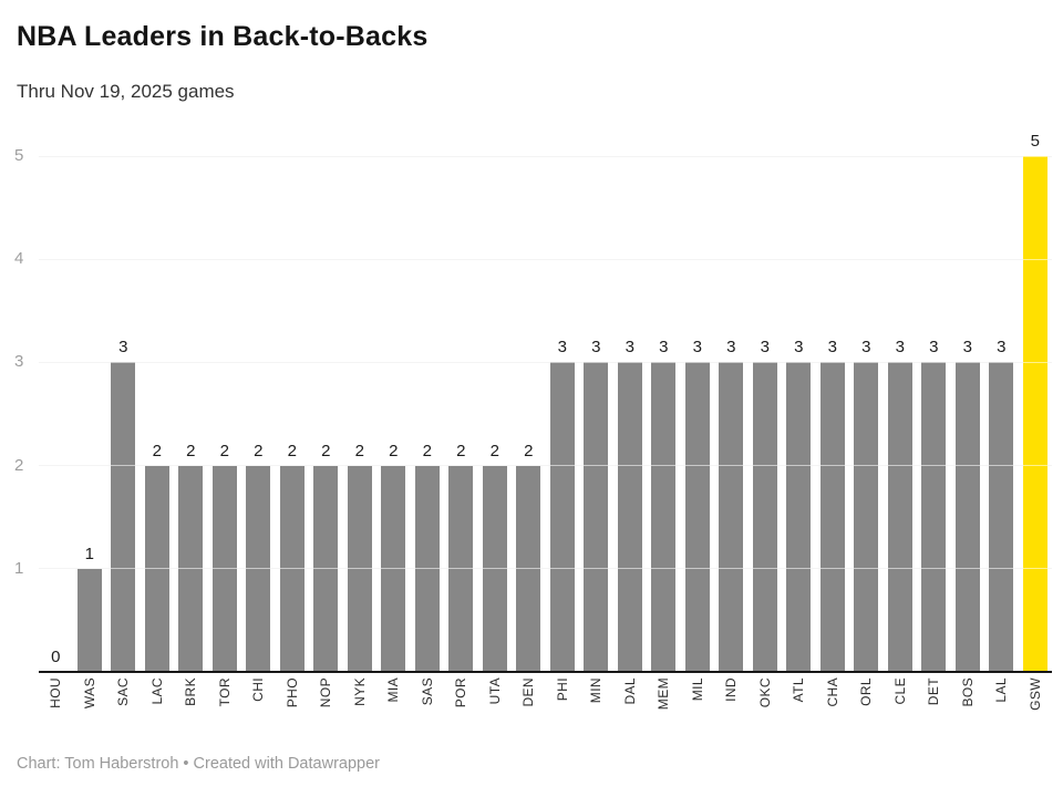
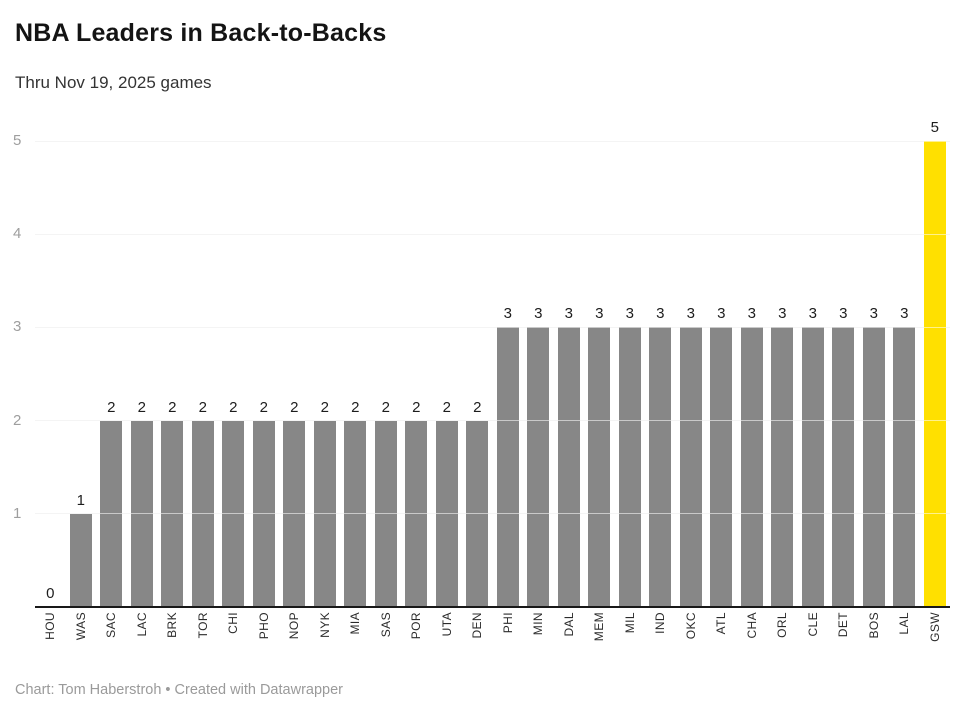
SAC: 3 -> 2
